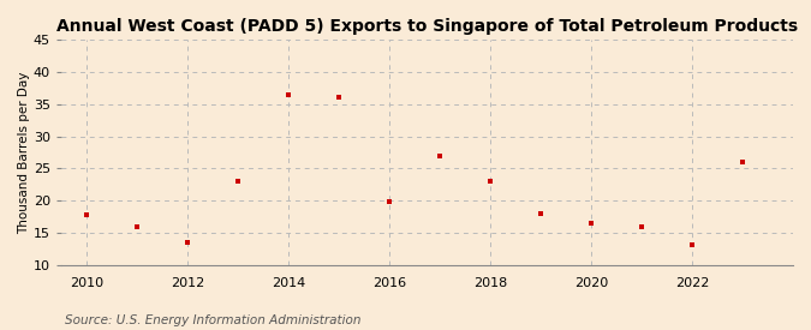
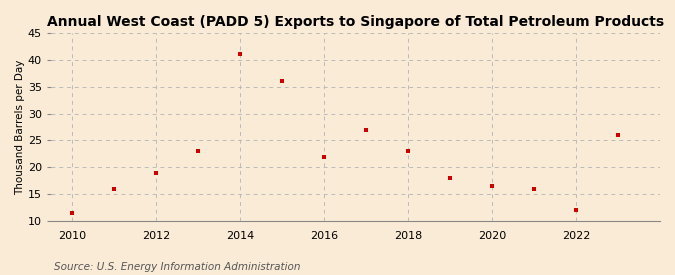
2010: 17.8 -> 11.5
2012: 13.6 -> 19.0
2014: 36.4 -> 41.0
2016: 19.8 -> 22.0
2022: 13.2 -> 12.0
